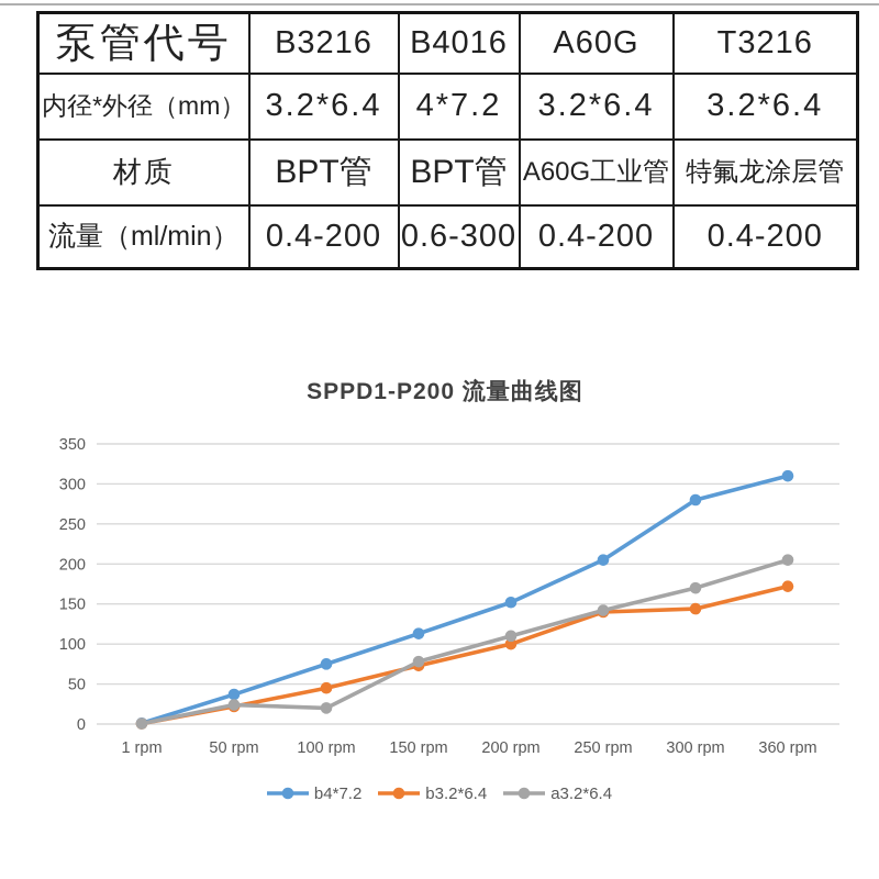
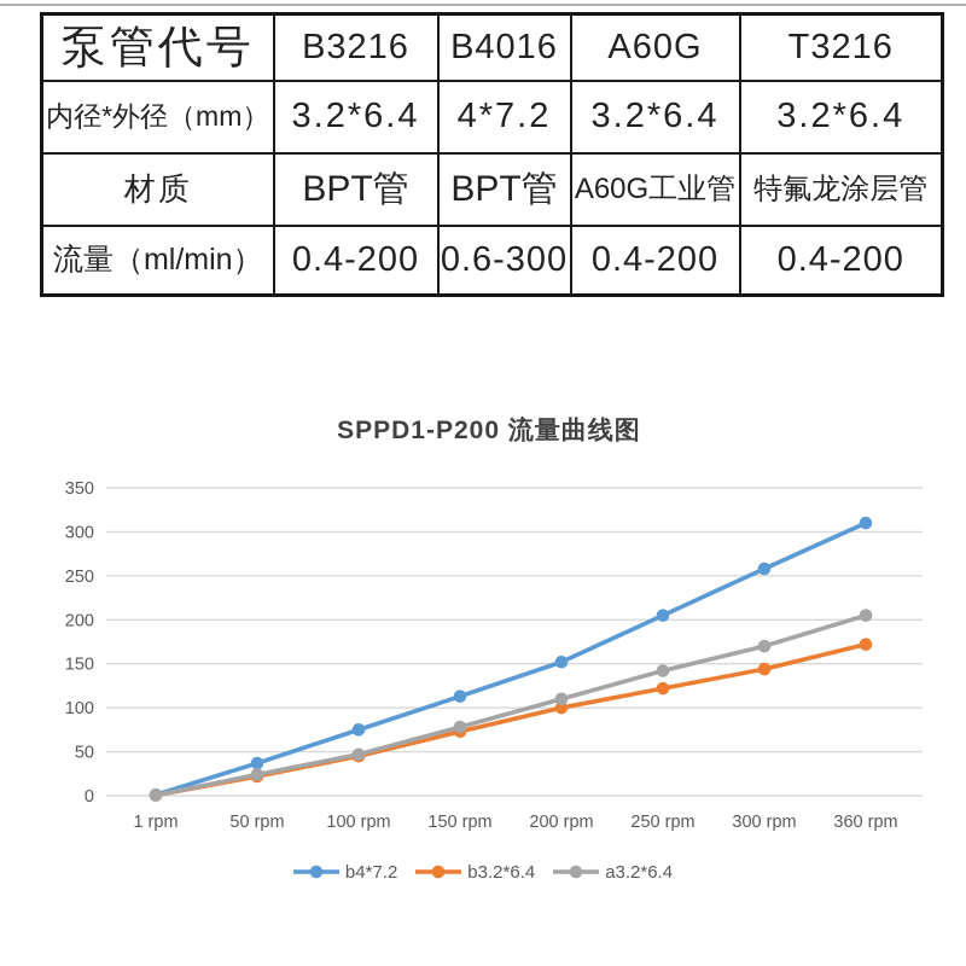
a3.2*6.4/100 rpm: 20 -> 50
b3.2*6.4/250 rpm: 140 -> 120
b4*7.2/300 rpm: 280 -> 260
